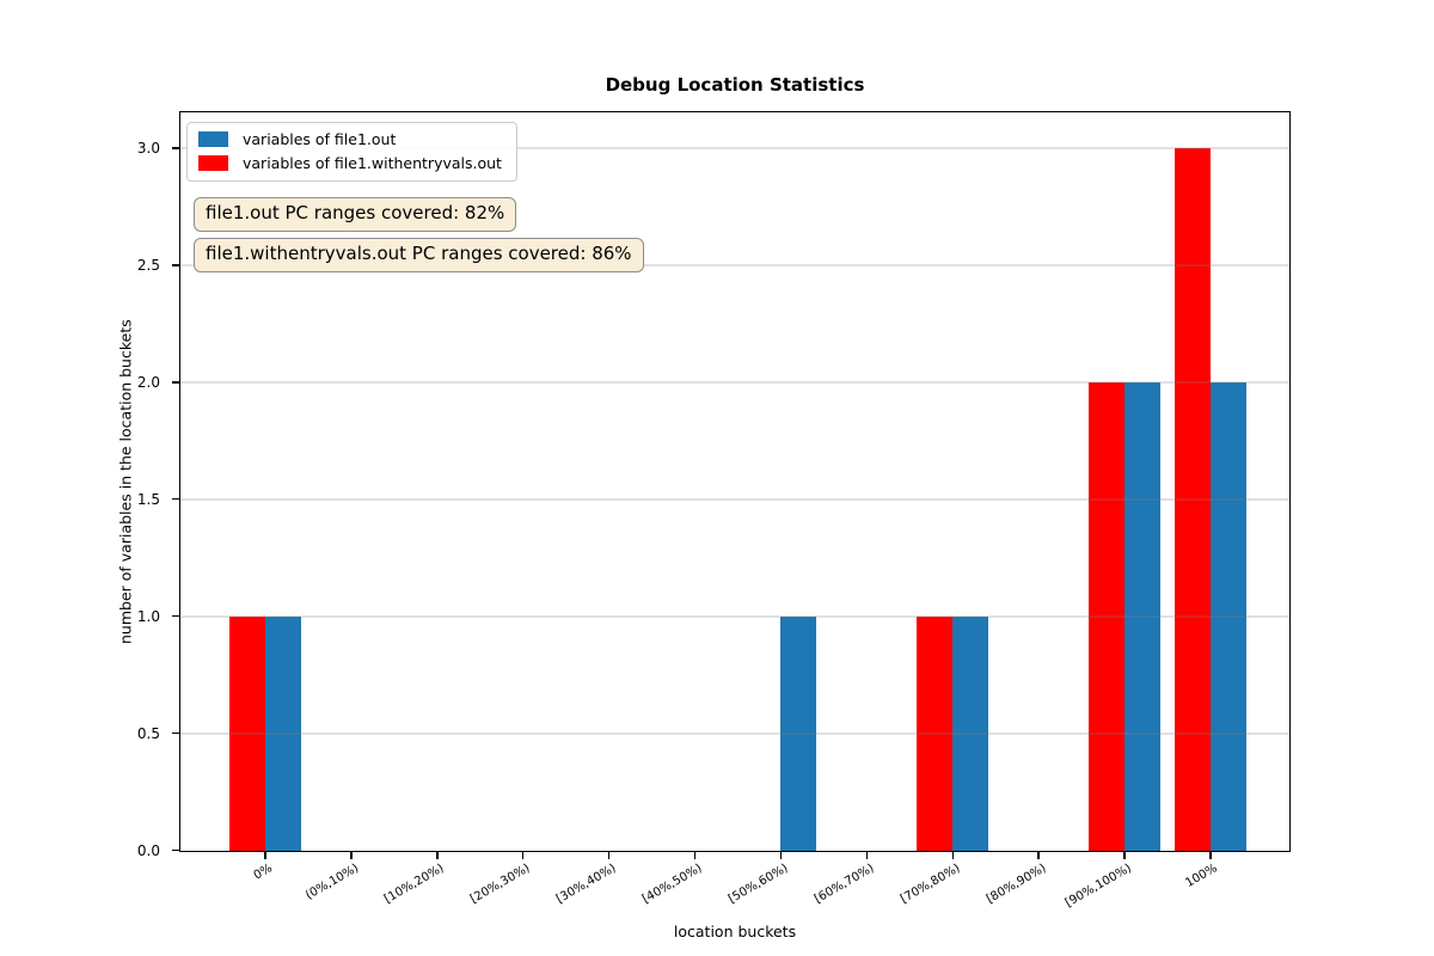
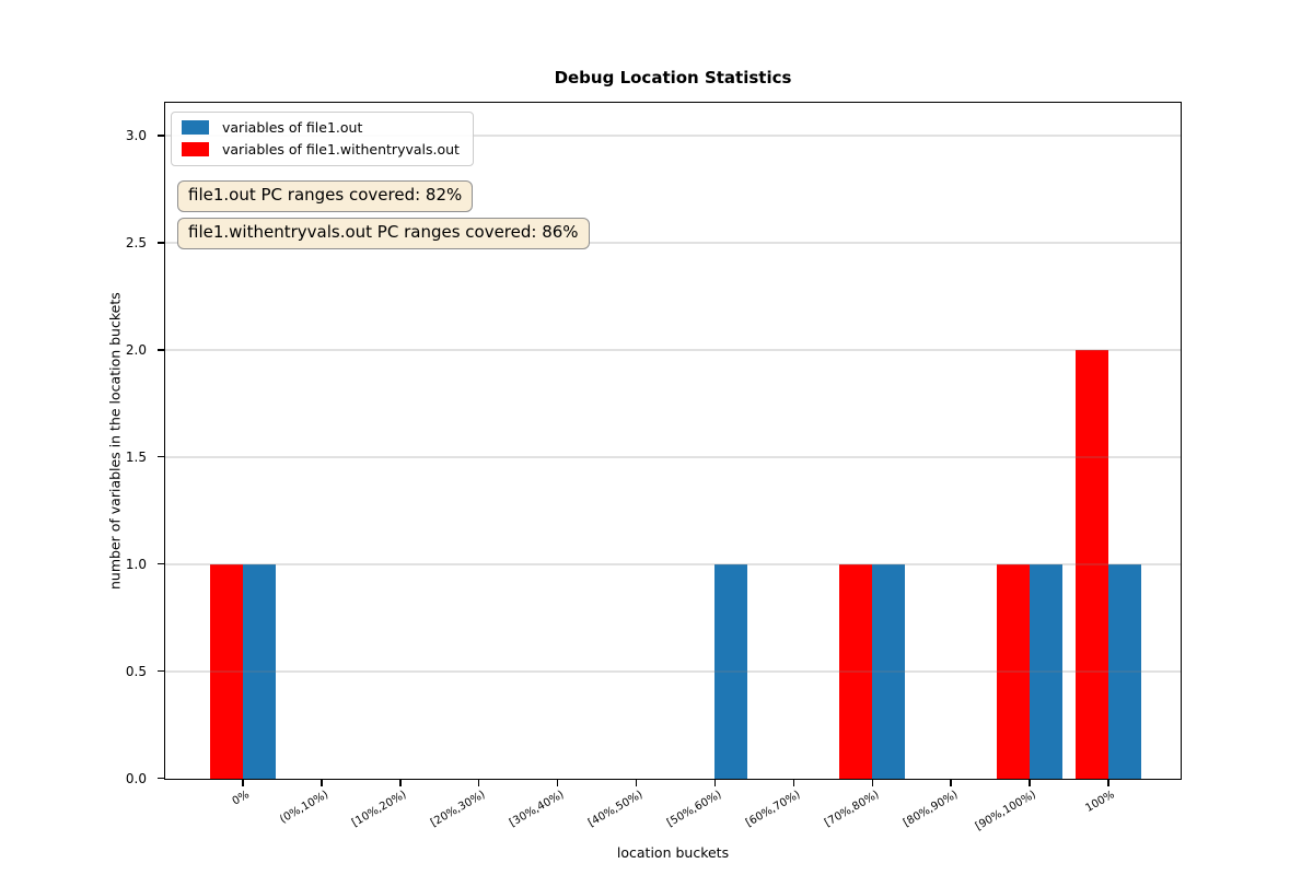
variables of file1.out/[90%,100%): 2 -> 1
variables of file1.withentryvals.out/[90%,100%): 2 -> 1
variables of file1.out/100%: 2 -> 1
variables of file1.withentryvals.out/100%: 3 -> 2
